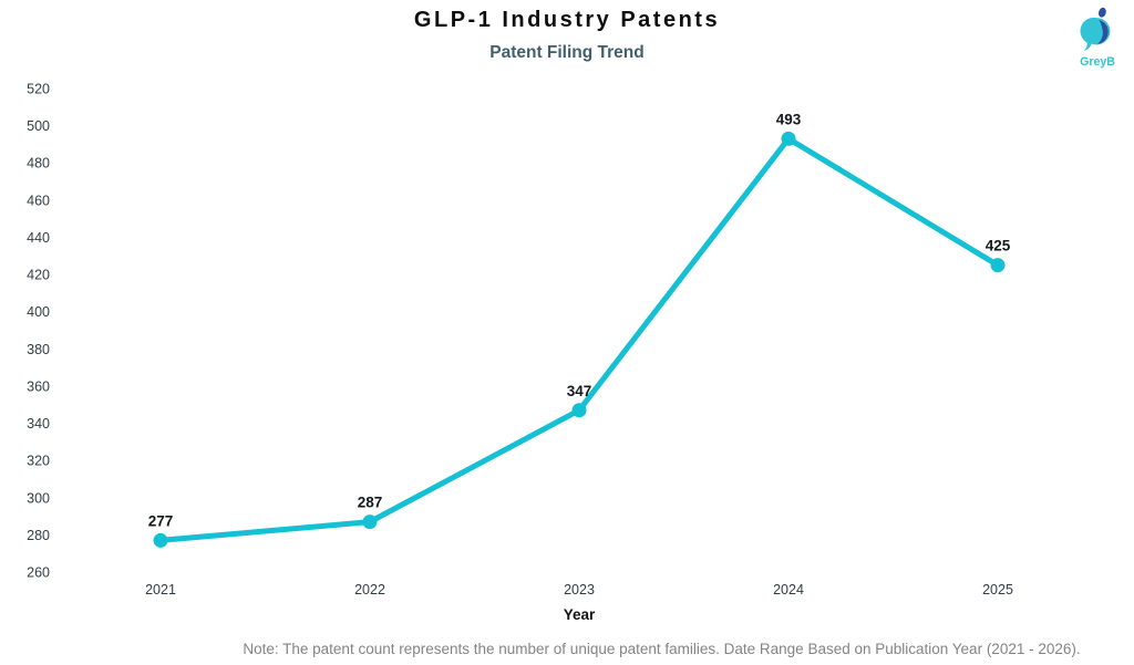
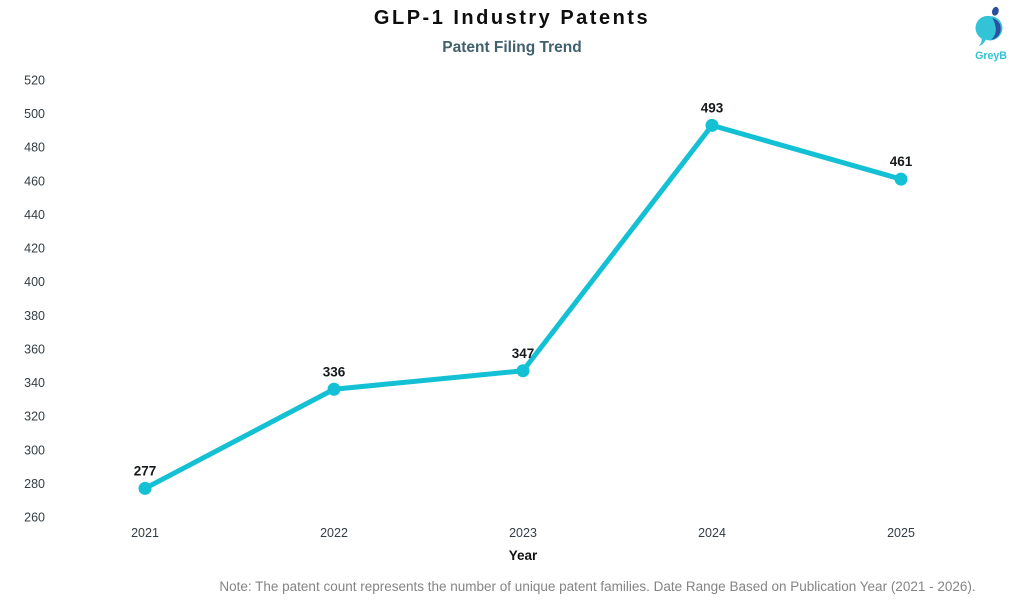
2022: 287 -> 336
2025: 425 -> 461
